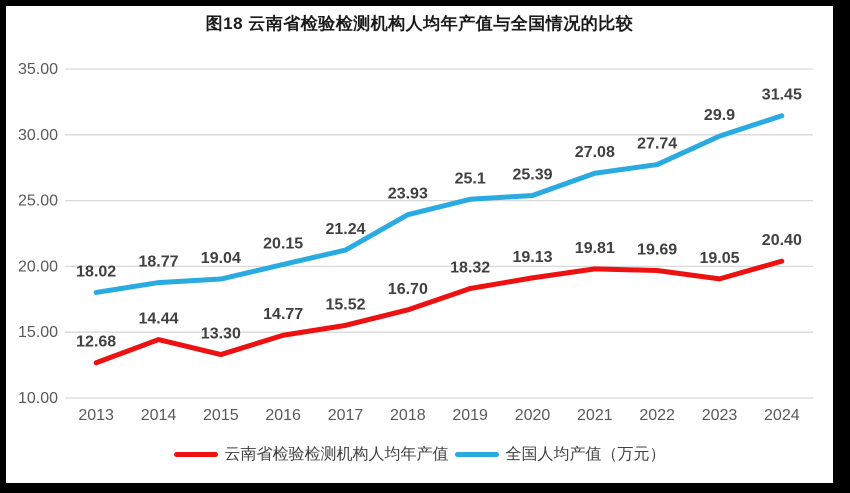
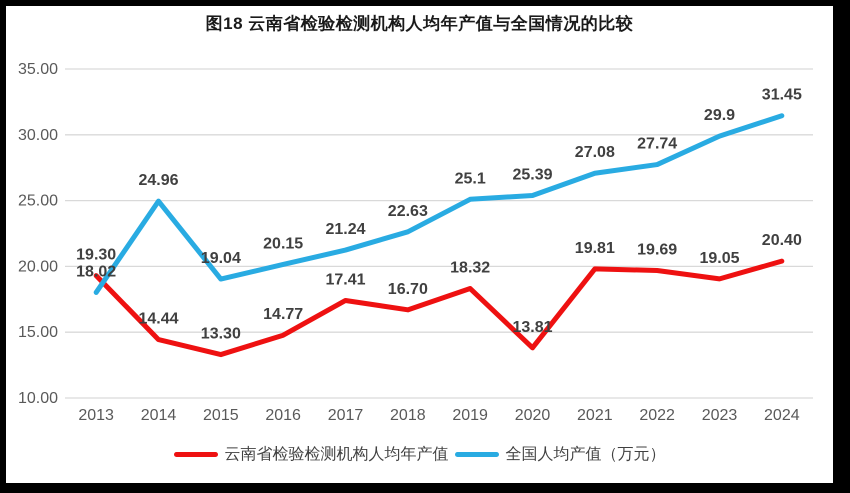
云南省检验检测机构人均年产值/2013: 12.68 -> 19.30
全国人均产值（万元）/2014: 18.77 -> 24.96
云南省检验检测机构人均年产值/2017: 15.52 -> 17.41
全国人均产值（万元）/2018: 23.93 -> 22.63
云南省检验检测机构人均年产值/2020: 19.13 -> 13.81
